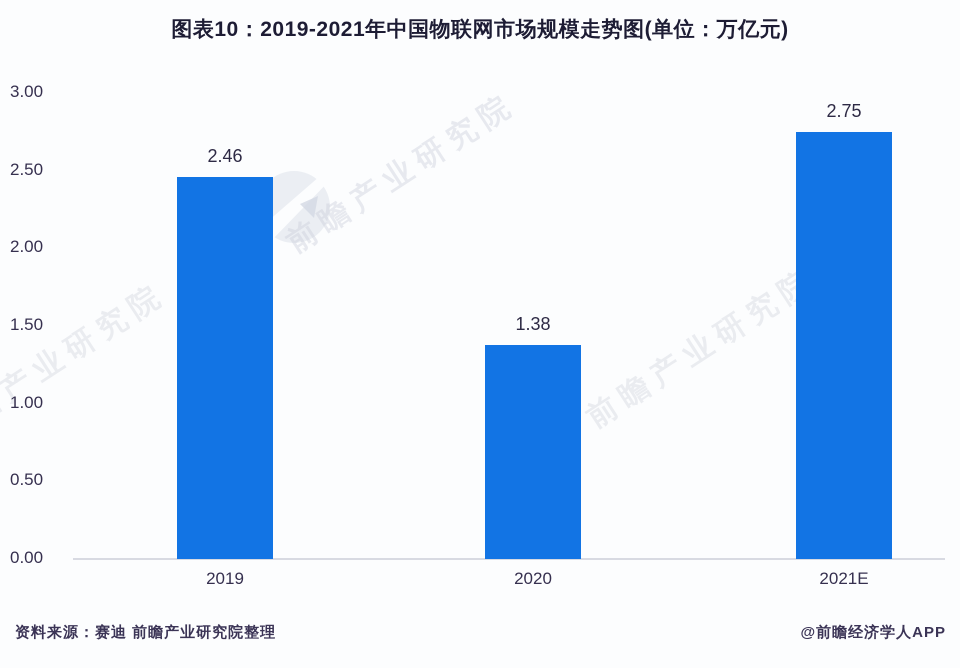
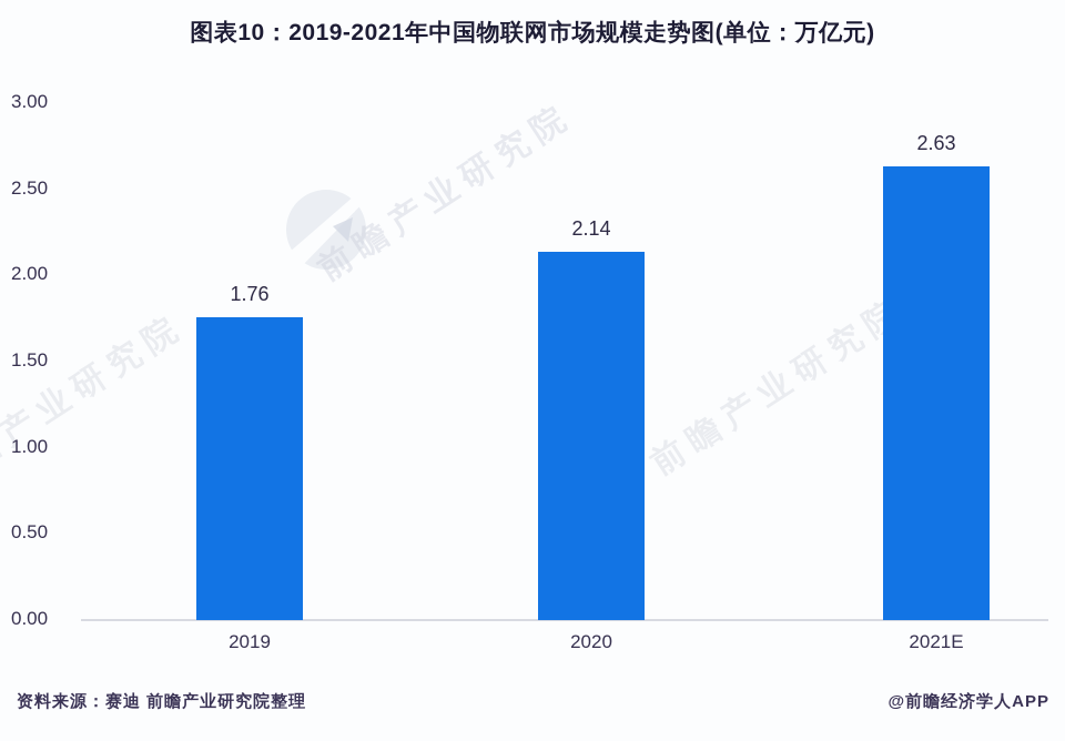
2019: 2.46 -> 1.76
2020: 1.38 -> 2.14
2021E: 2.75 -> 2.63
